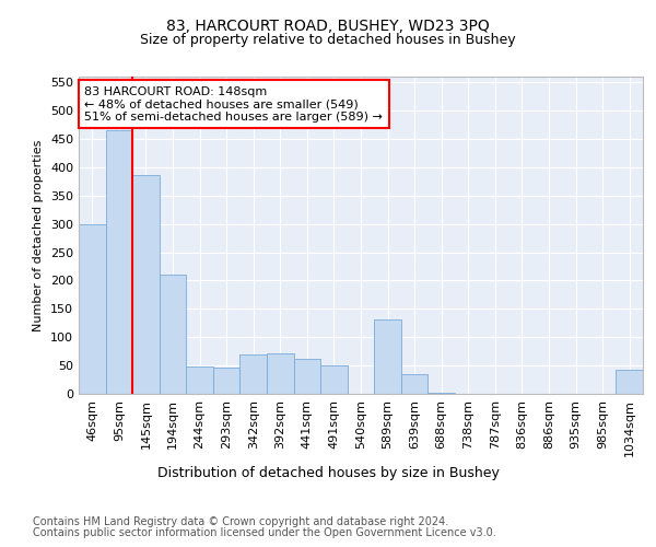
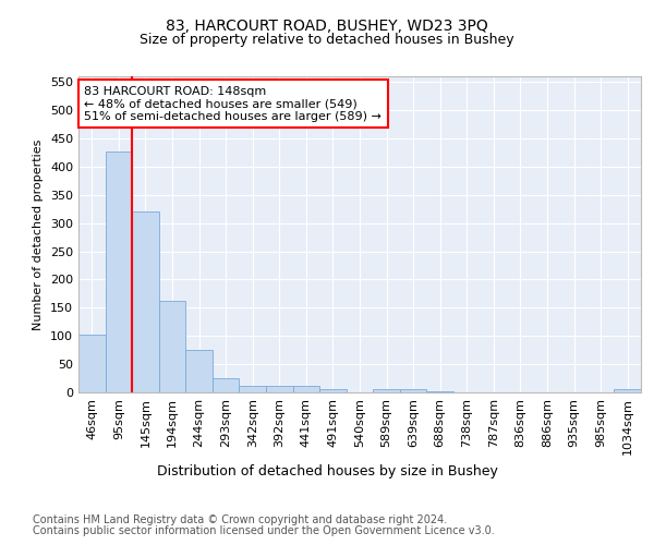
46sqm: 300 -> 103
95sqm: 466 -> 427
145sqm: 386 -> 320
194sqm: 210 -> 163
244sqm: 48 -> 75
293sqm: 46 -> 26
342sqm: 70 -> 11
392sqm: 72 -> 12
441sqm: 62 -> 11
491sqm: 50 -> 6
589sqm: 132 -> 5
639sqm: 34 -> 5
1034sqm: 42 -> 5
